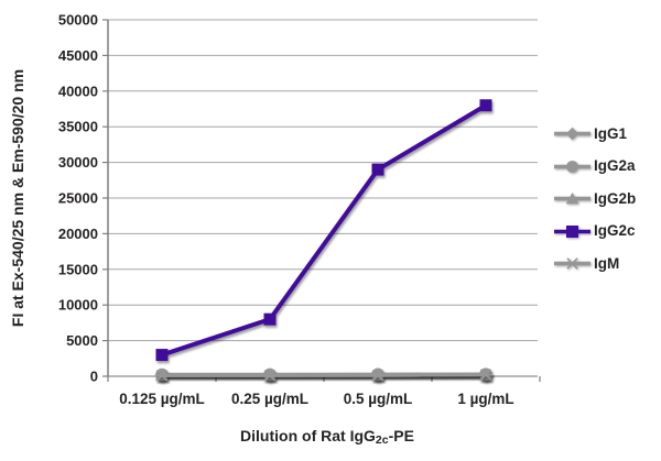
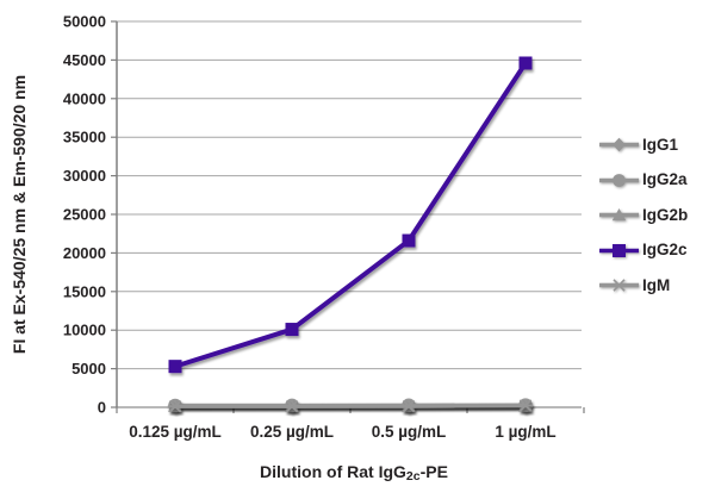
IgG2c/0.125 µg/mL: 3000 -> 5000
IgG2c/0.25 µg/mL: 8000 -> 10000
IgG2c/0.5 µg/mL: 29000 -> 22000
IgG2c/1 µg/mL: 38000 -> 45000
